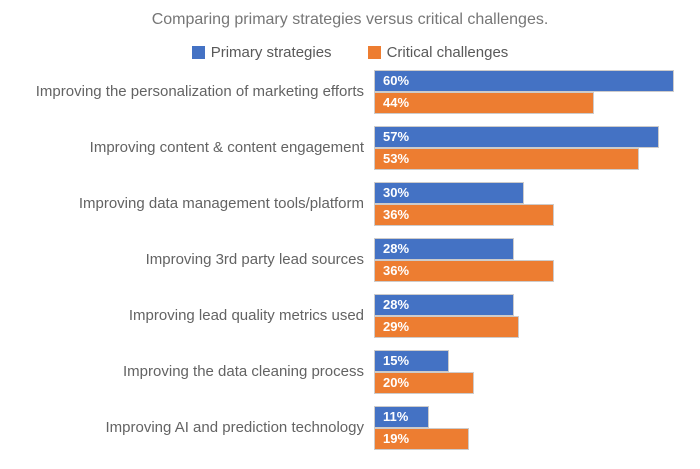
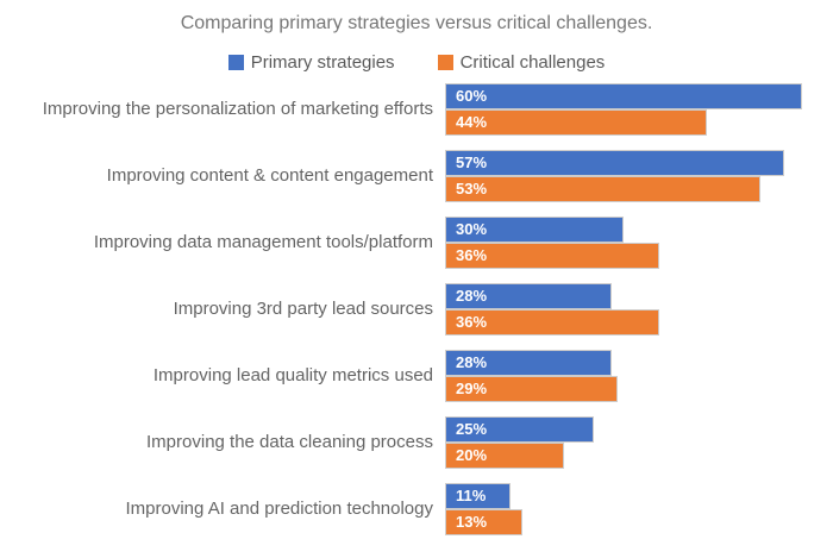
Primary strategies/Improving the data cleaning process: 15% -> 25%
Critical challenges/Improving AI and prediction technology: 19% -> 13%
